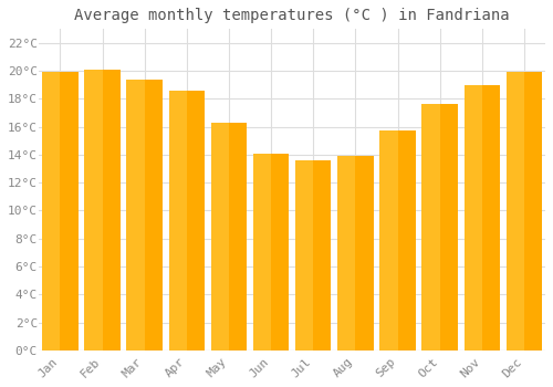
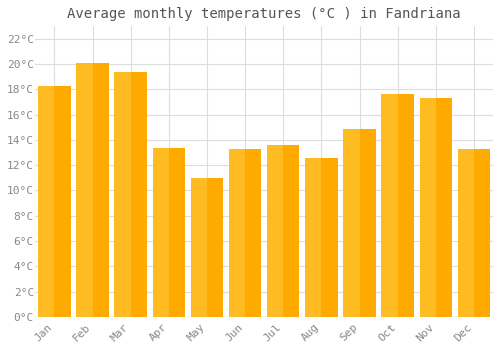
Jan: 19.9°C -> 18.3°C
Apr: 18.6°C -> 13.4°C
May: 16.3°C -> 11.0°C
Jun: 14.1°C -> 13.3°C
Aug: 13.9°C -> 12.6°C
Sep: 15.7°C -> 14.9°C
Nov: 19.0°C -> 17.3°C
Dec: 19.9°C -> 13.3°C
